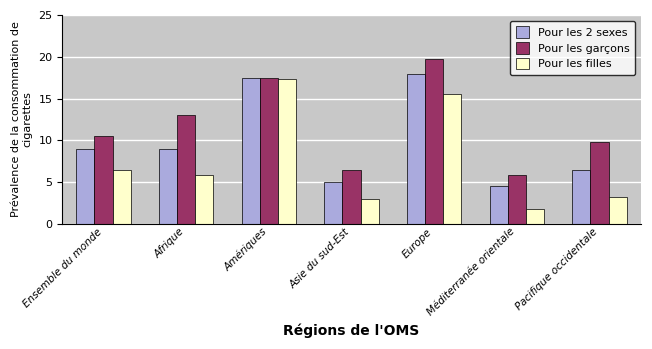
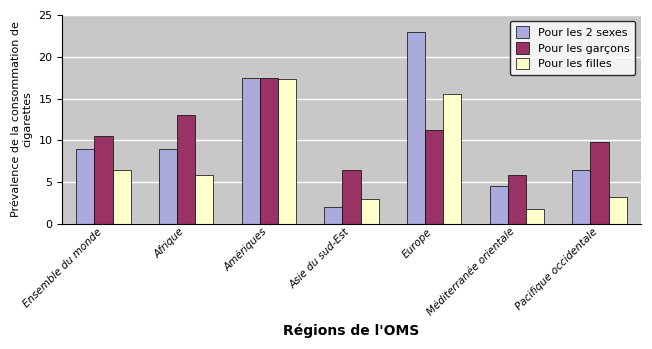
Pour les 2 sexes/Asie du sud-Est: 5.0 -> 2.0
Pour les 2 sexes/Europe: 18.0 -> 23.0
Pour les garçons/Europe: 19.8 -> 11.2
